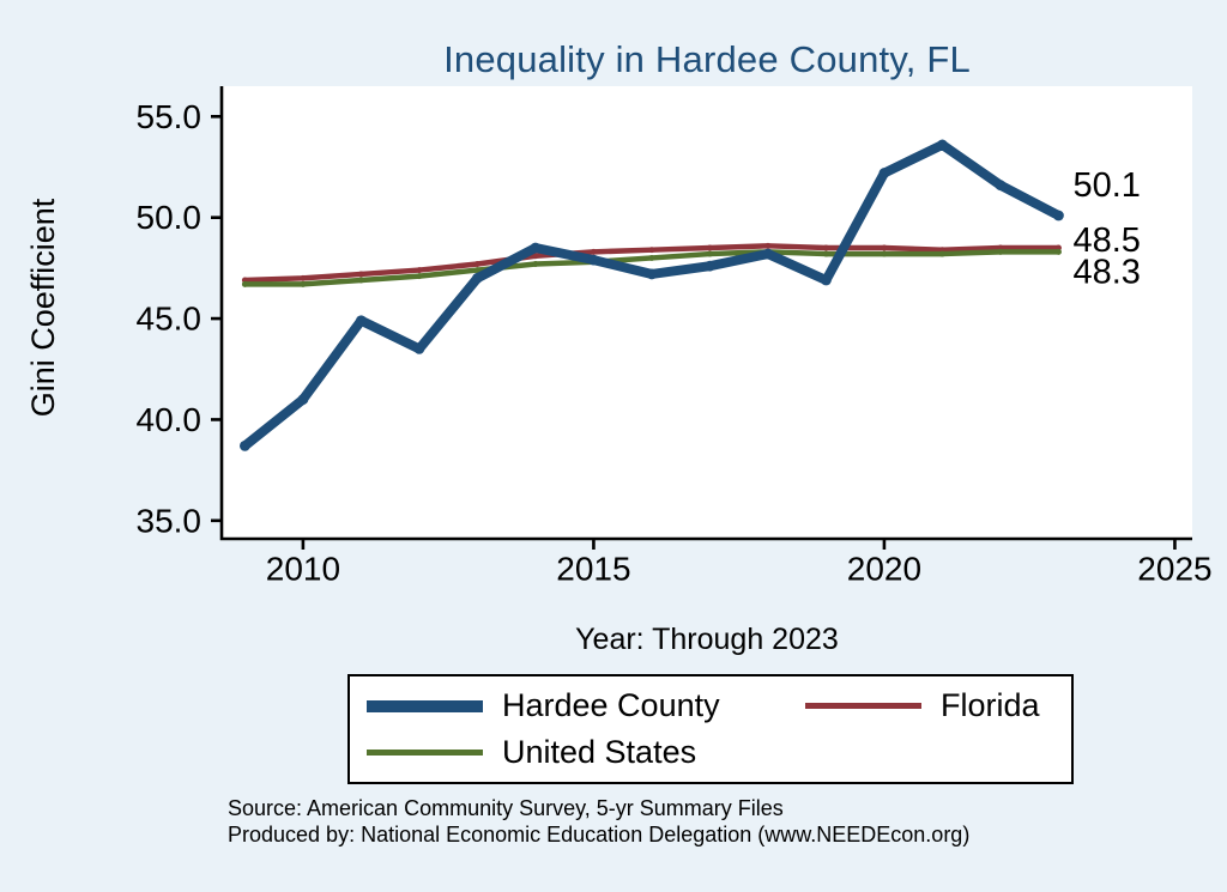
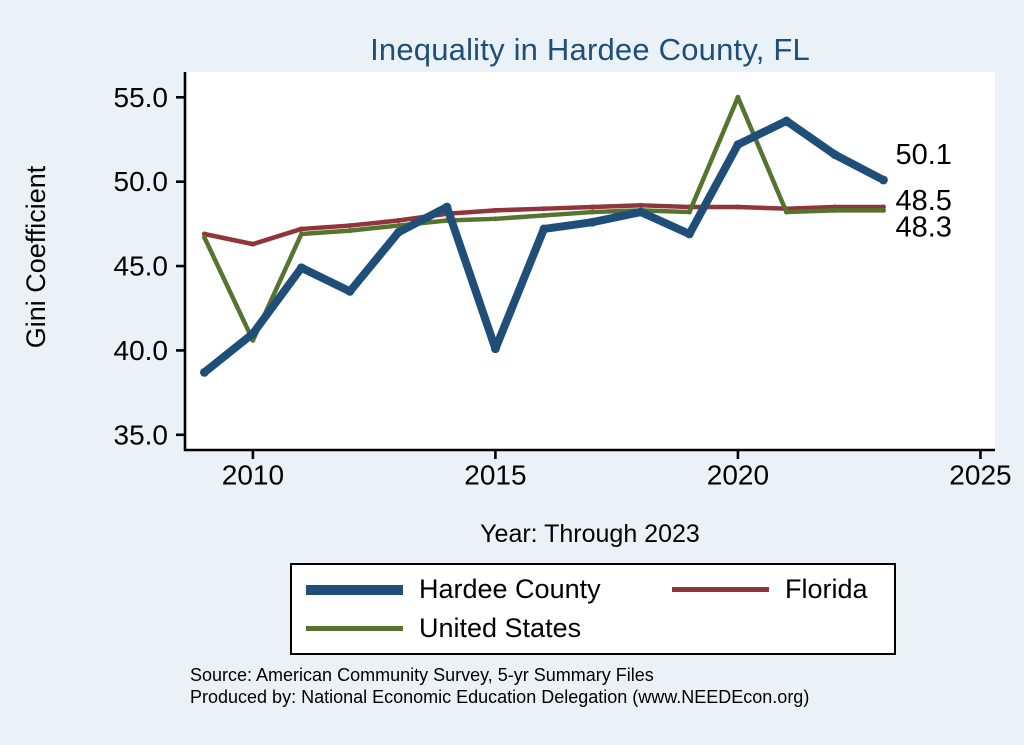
Florida/2010: 47.0 -> 46.3
United States/2010: 46.7 -> 40.6
Hardee County/2015: 47.9 -> 40.1
United States/2020: 48.2 -> 55.0
